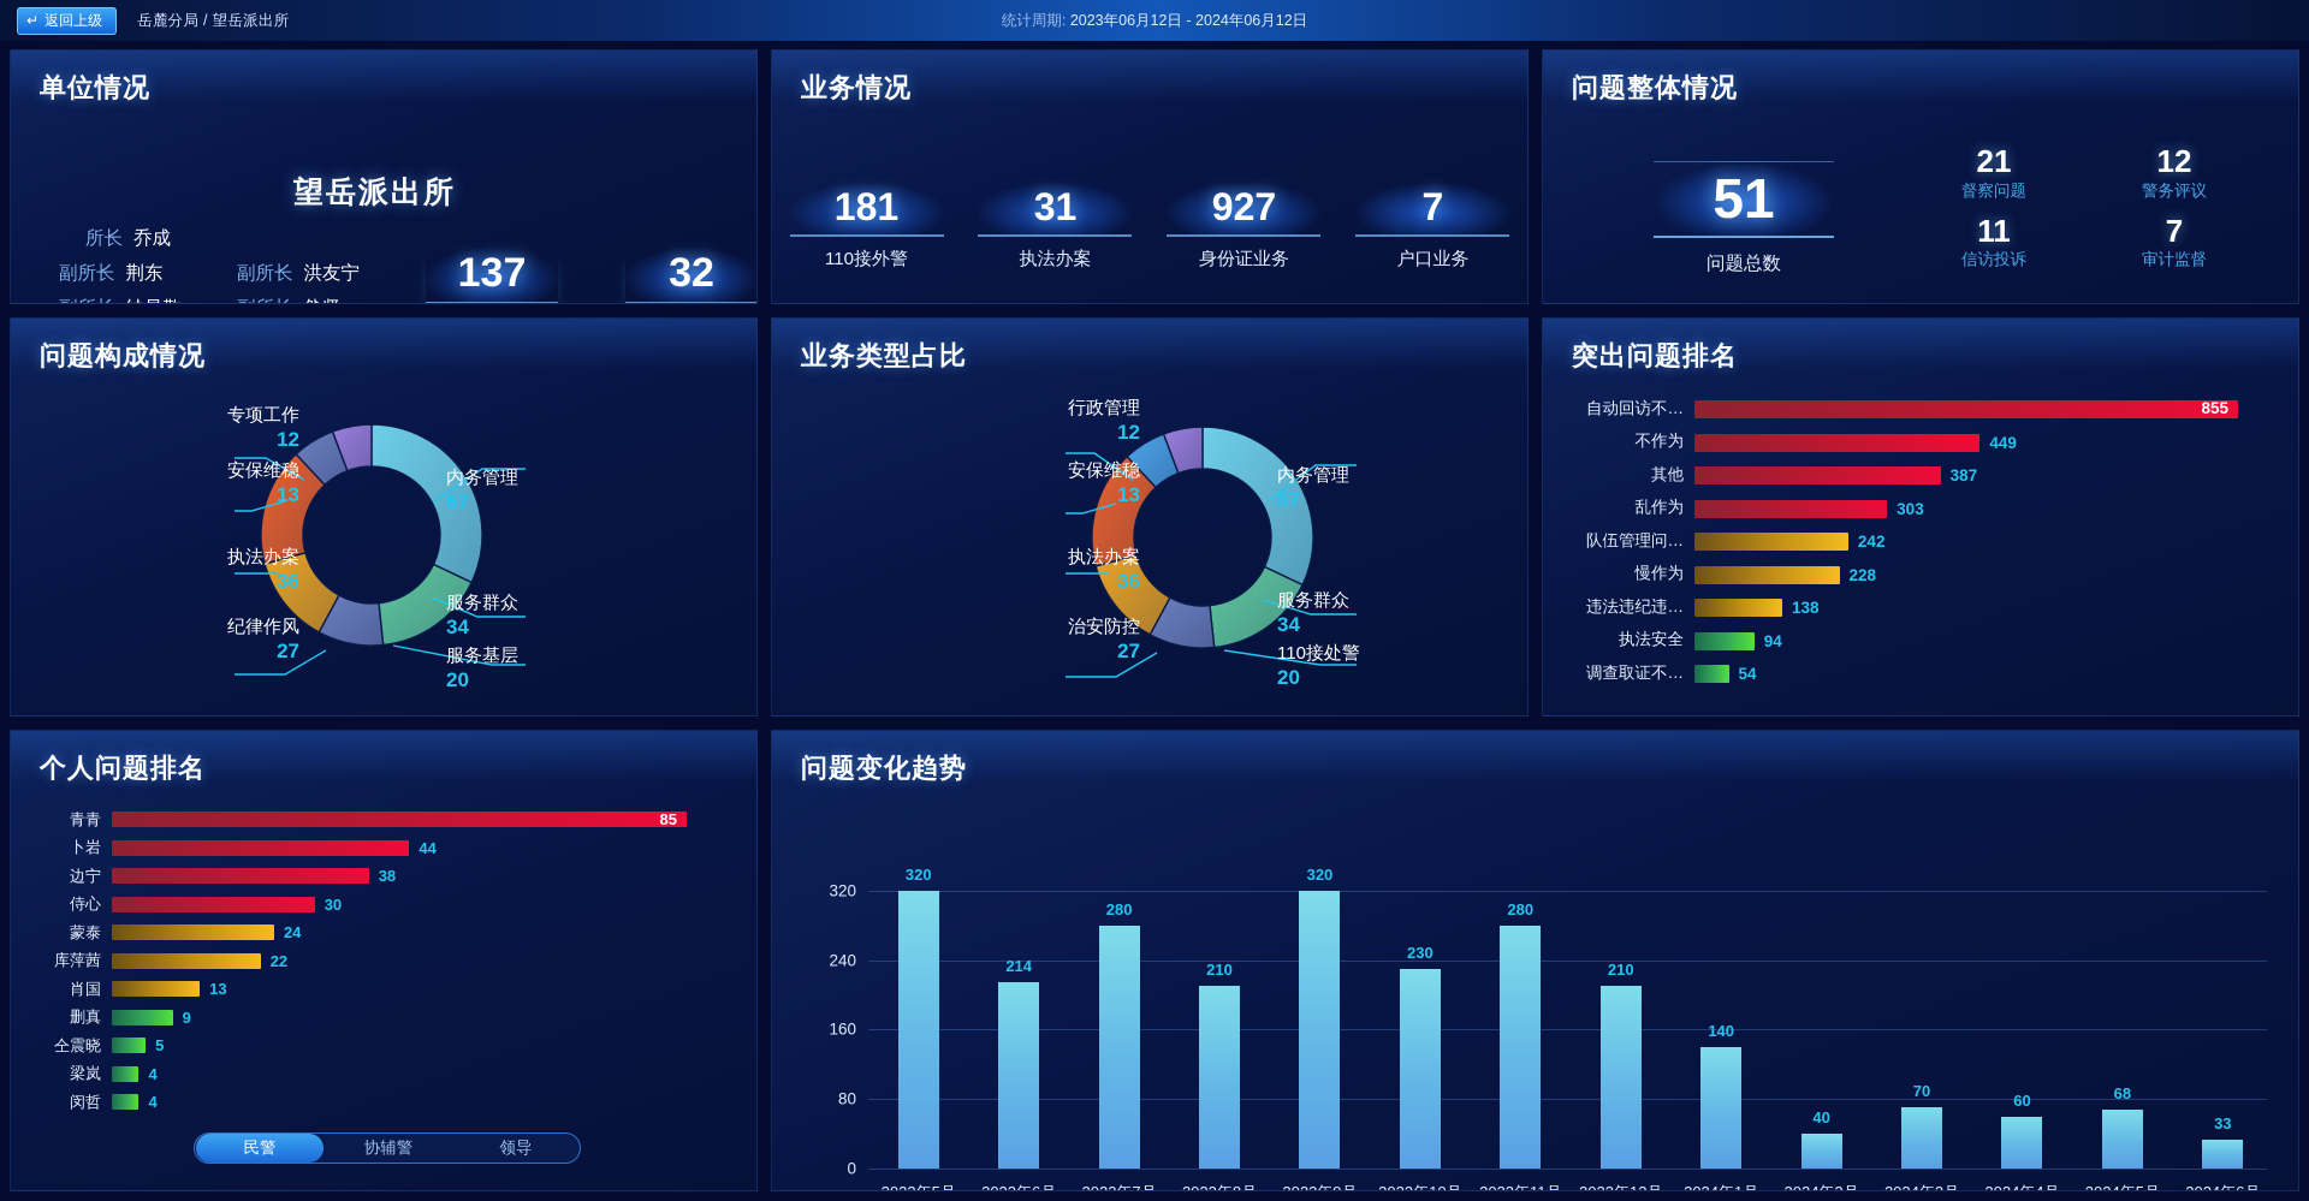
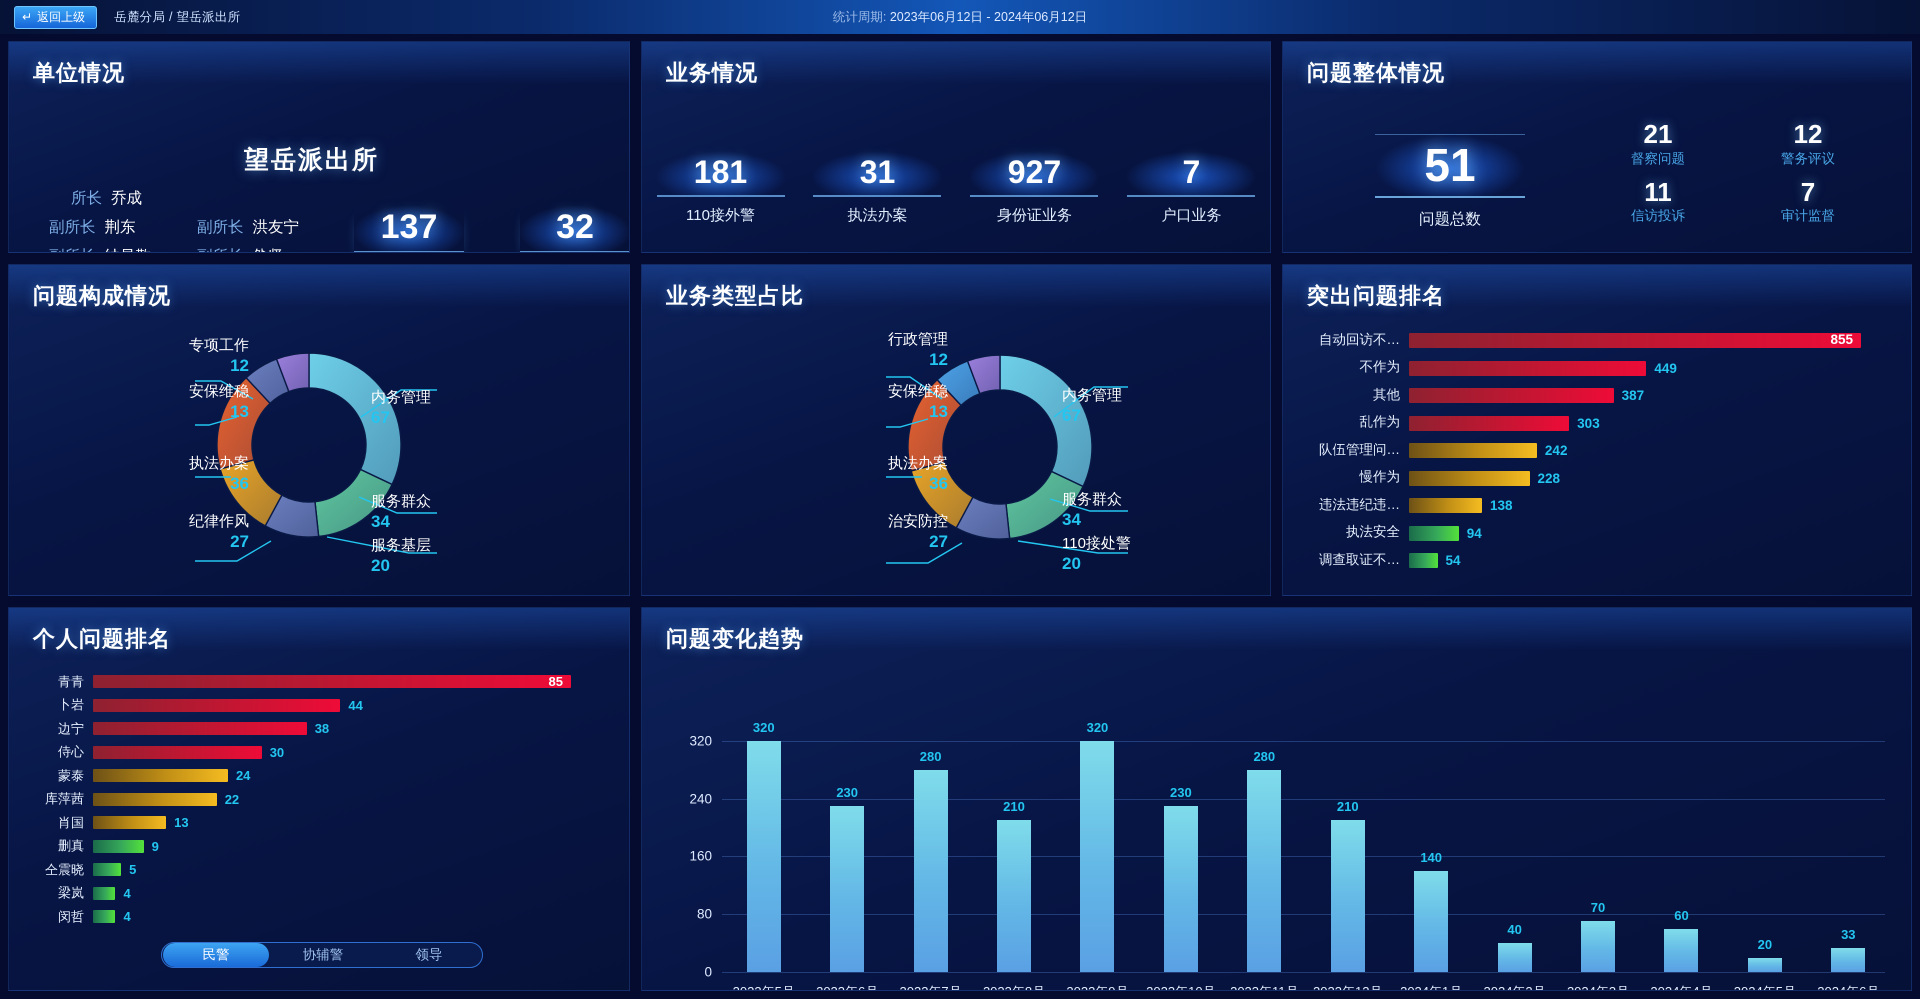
问题变化趋势/2023年6月: 214 -> 230
问题变化趋势/2024年5月: 68 -> 20
